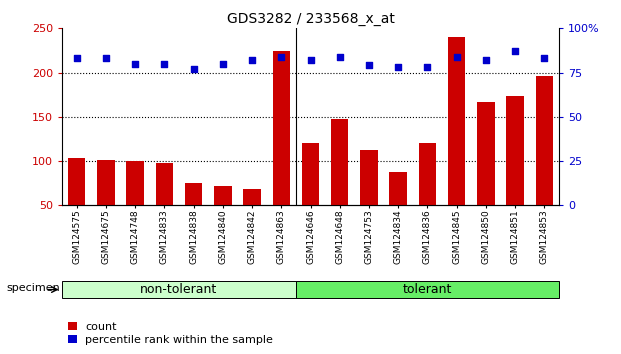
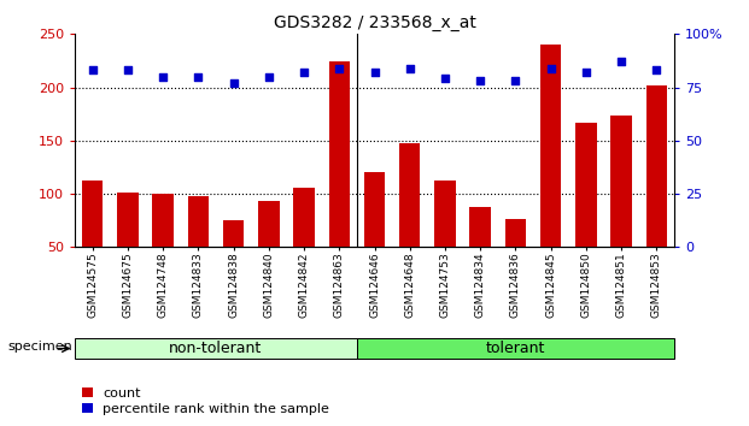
count/GSM124575: 104 -> 112
count/GSM124840: 72 -> 93
count/GSM124842: 68 -> 106
count/GSM124836: 120 -> 76
count/GSM124853: 196 -> 202
